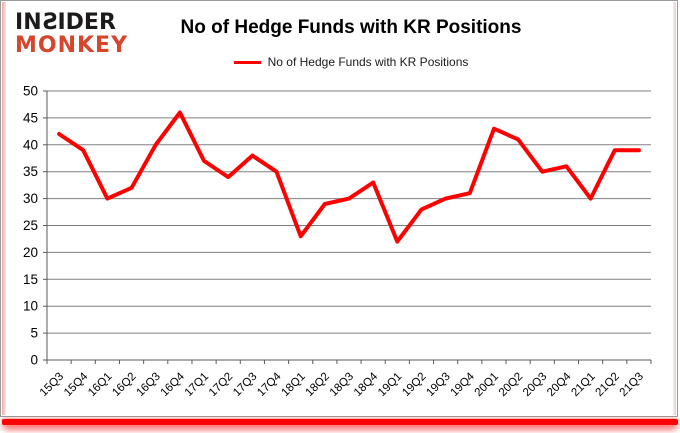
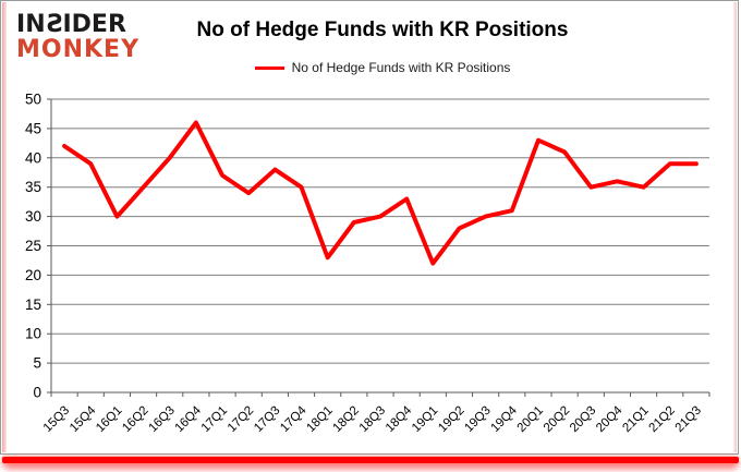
16Q2: 32 -> 35
21Q1: 30 -> 35
